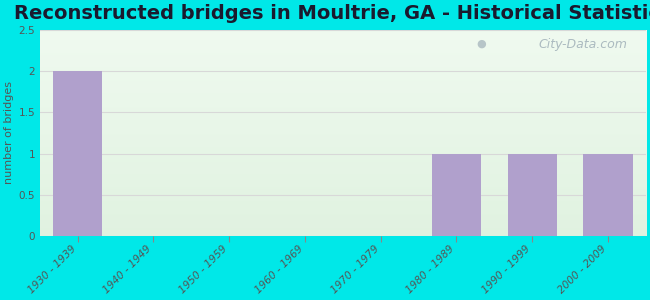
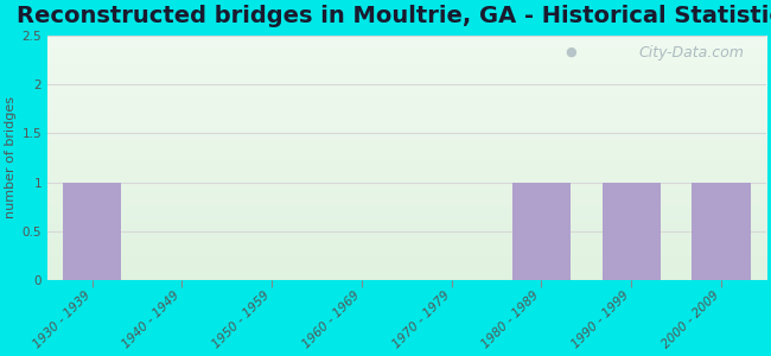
1930 - 1939: 2 -> 1
